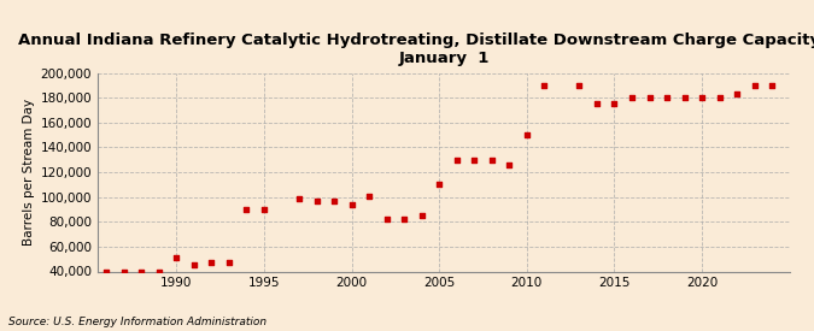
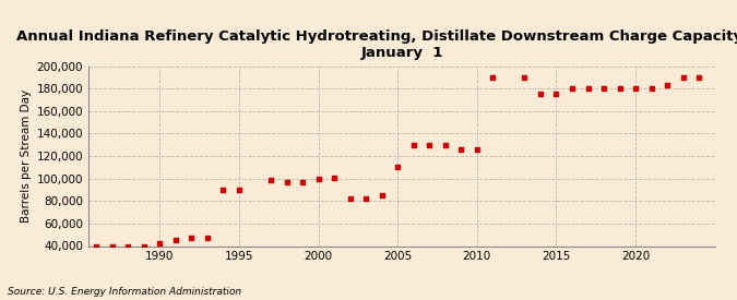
1990: 51,000 -> 42,000
2000: 94,000 -> 100,000
2010: 150,000 -> 126,000
